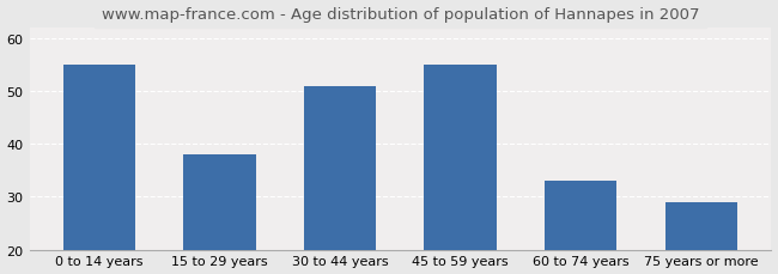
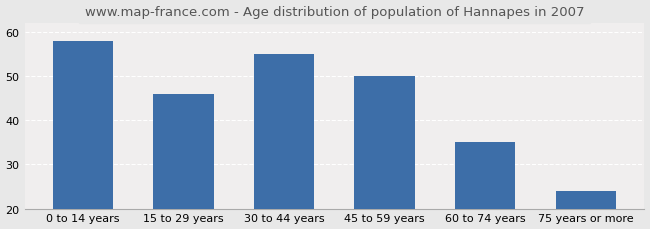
0 to 14 years: 55 -> 58
15 to 29 years: 38 -> 46
30 to 44 years: 51 -> 55
45 to 59 years: 55 -> 50
60 to 74 years: 33 -> 35
75 years or more: 29 -> 24
